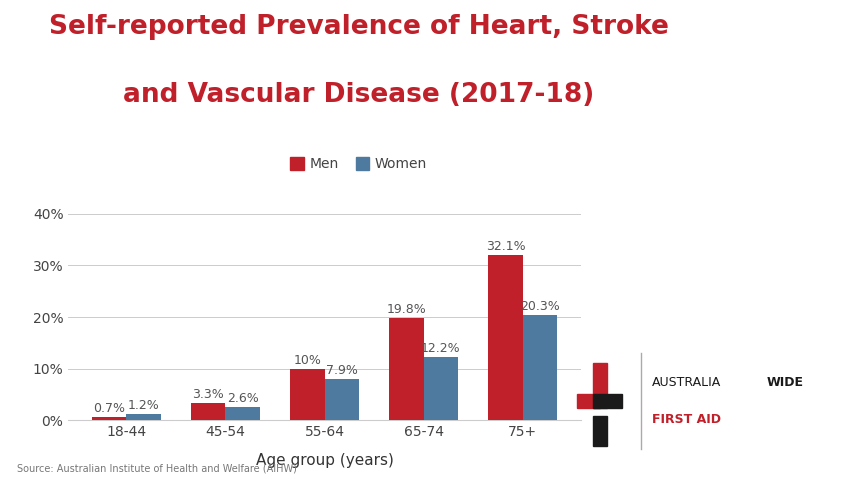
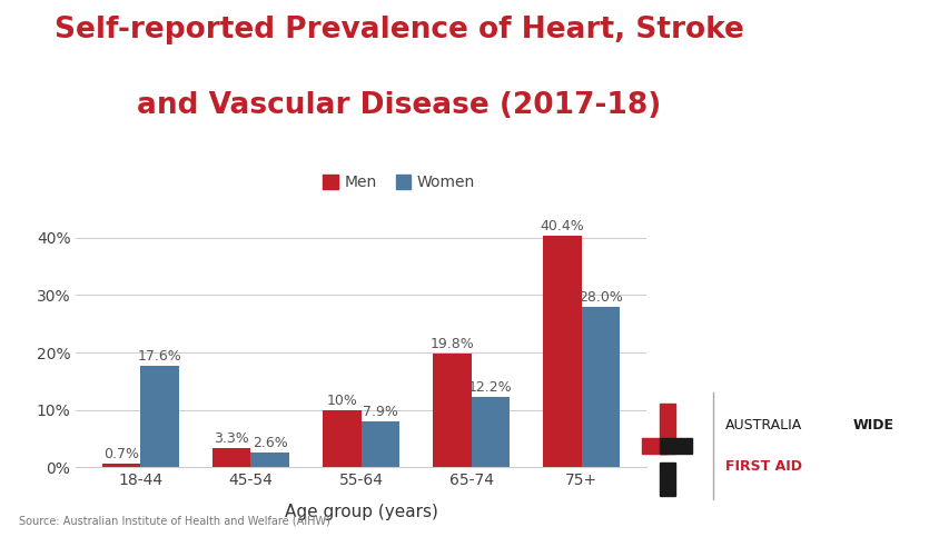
Women/18-44: 1.2% -> 17.6%
Men/75+: 32.1% -> 40.4%
Women/75+: 20.3% -> 28.0%
